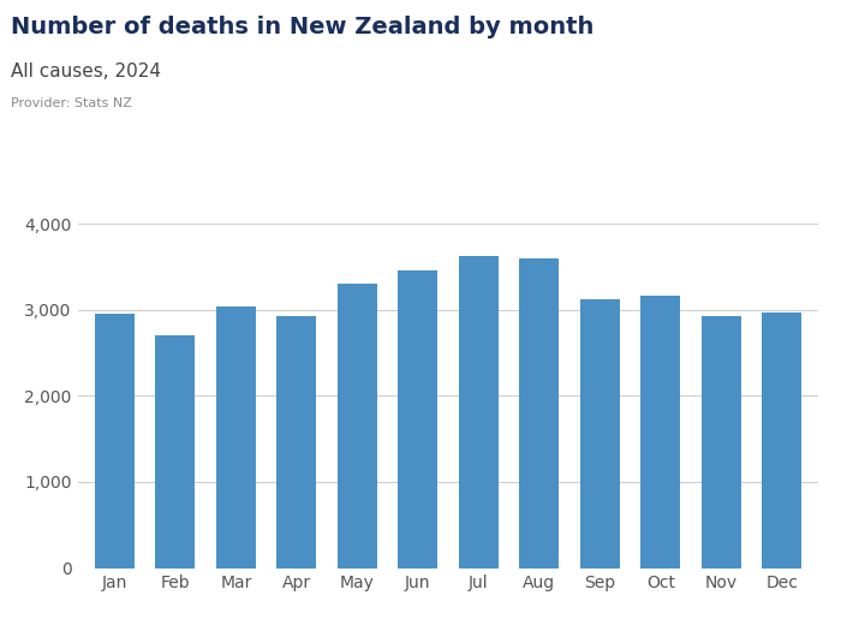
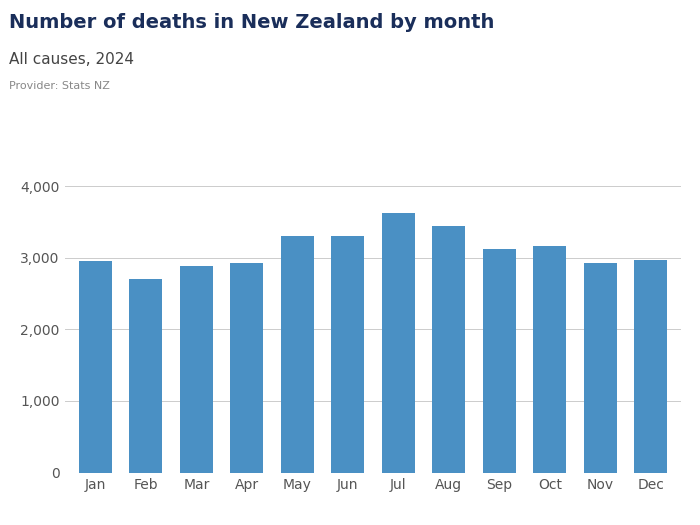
Mar: 3,040 -> 2,880
Jun: 3,460 -> 3,300
Aug: 3,600 -> 3,440
